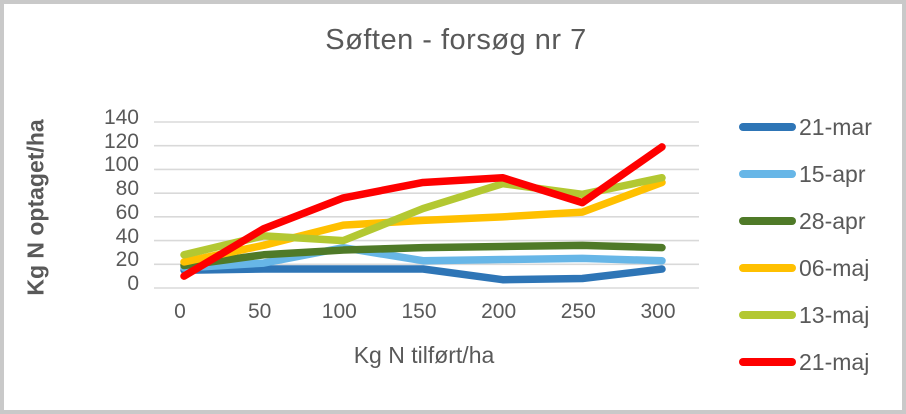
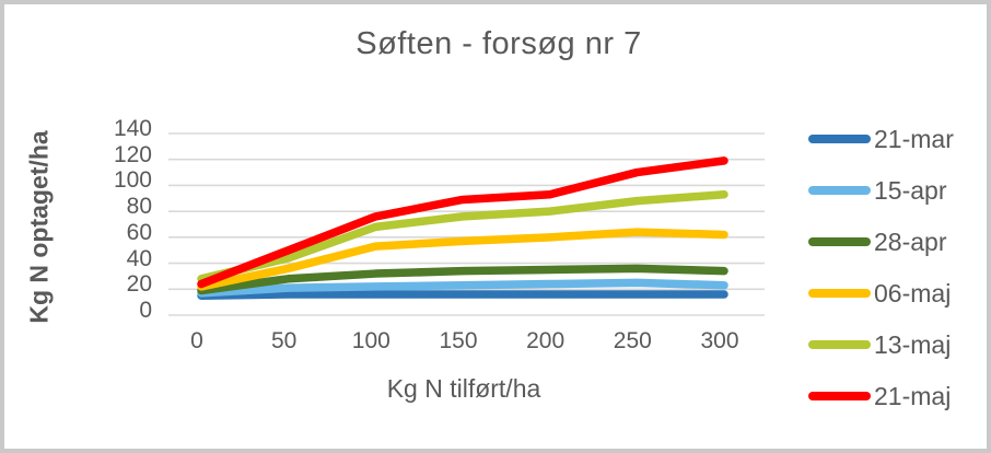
21-maj/0: 10 -> 24
15-apr/100: 34 -> 22
13-maj/100: 40 -> 68
13-maj/150: 67 -> 76
21-mar/200: 7 -> 16
13-maj/200: 88 -> 80
21-mar/250: 8 -> 16
13-maj/250: 79 -> 88
21-maj/250: 72 -> 110
06-maj/300: 89 -> 62
